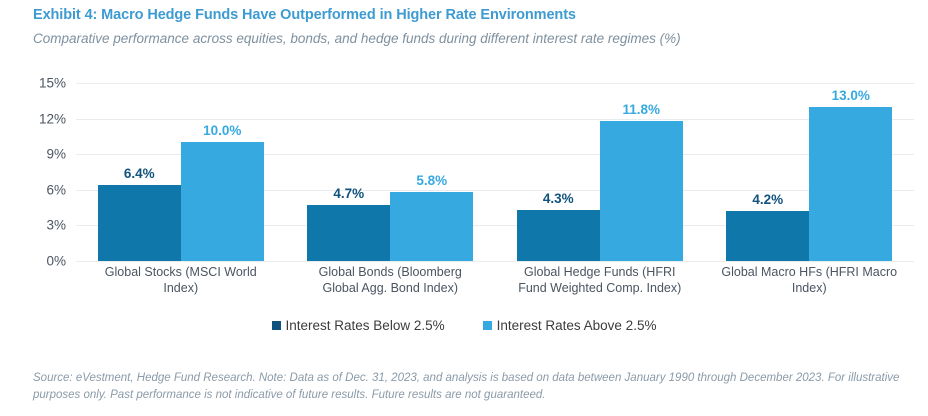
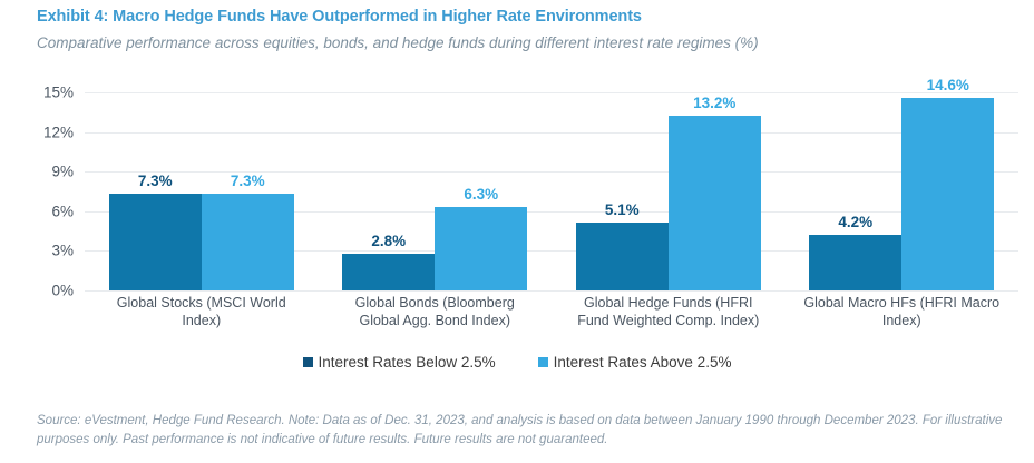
Interest Rates Below 2.5%/Global Stocks (MSCI World Index): 6.4% -> 7.3%
Interest Rates Above 2.5%/Global Stocks (MSCI World Index): 10.0% -> 7.3%
Interest Rates Below 2.5%/Global Bonds (Bloomberg Global Agg. Bond Index): 4.7% -> 2.8%
Interest Rates Above 2.5%/Global Bonds (Bloomberg Global Agg. Bond Index): 5.8% -> 6.3%
Interest Rates Below 2.5%/Global Hedge Funds (HFRI Fund Weighted Comp. Index): 4.3% -> 5.1%
Interest Rates Above 2.5%/Global Hedge Funds (HFRI Fund Weighted Comp. Index): 11.8% -> 13.2%
Interest Rates Above 2.5%/Global Macro HFs (HFRI Macro Index): 13.0% -> 14.6%
